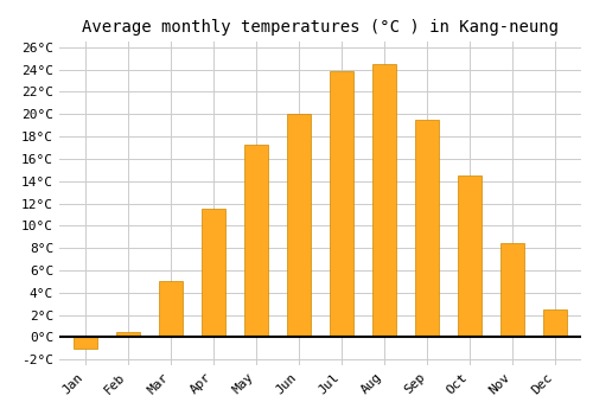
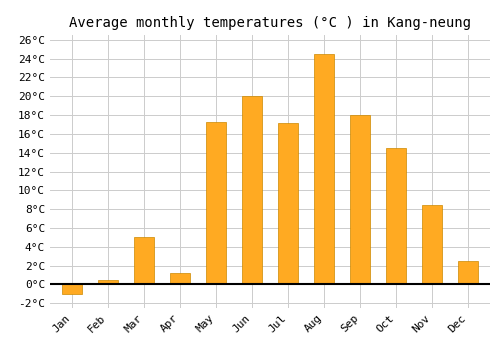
Apr: 11.5°C -> 1.2°C
Jul: 23.8°C -> 17.2°C
Sep: 19.5°C -> 18.0°C
